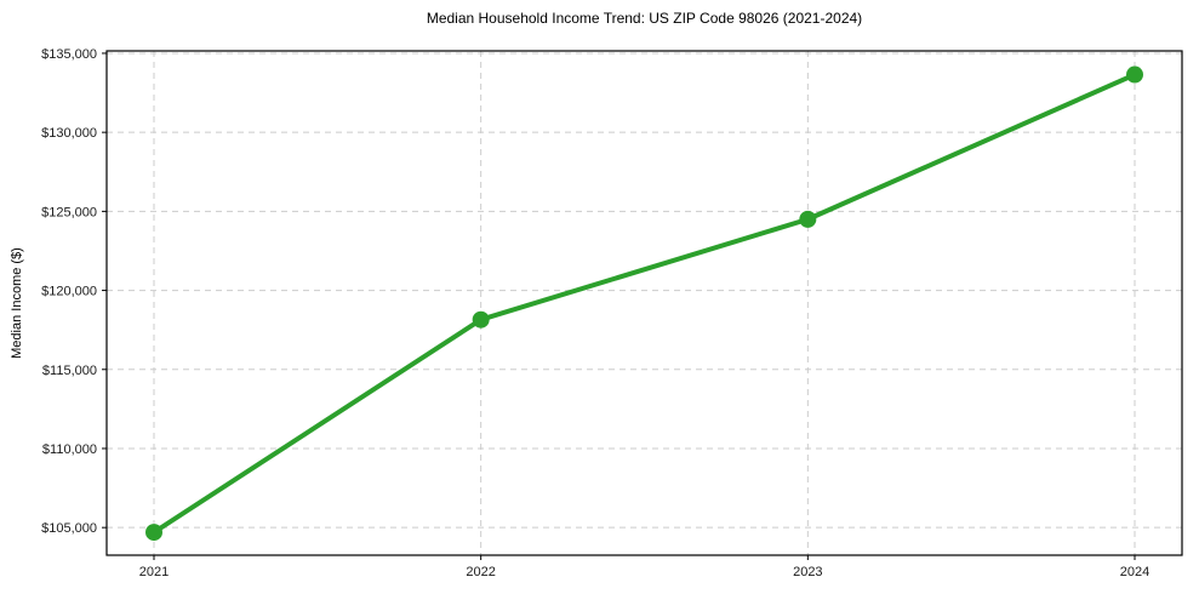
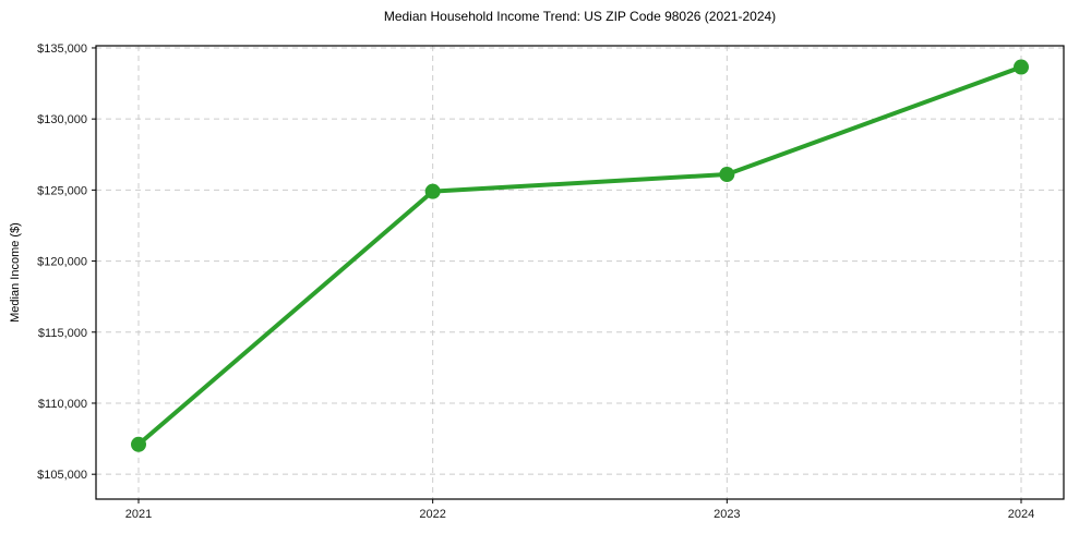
2021: $104700 -> $107100
2022: $118200 -> $124900
2023: $124500 -> $126100
